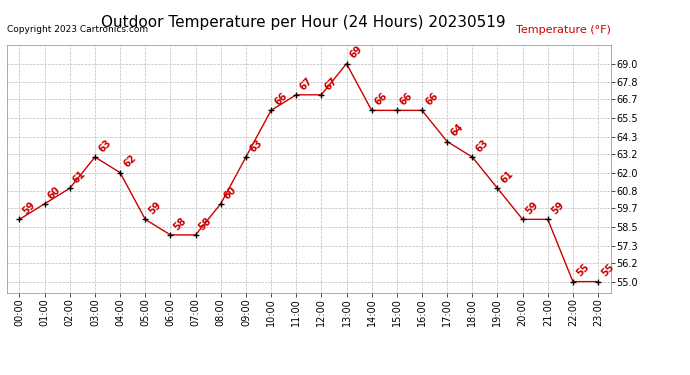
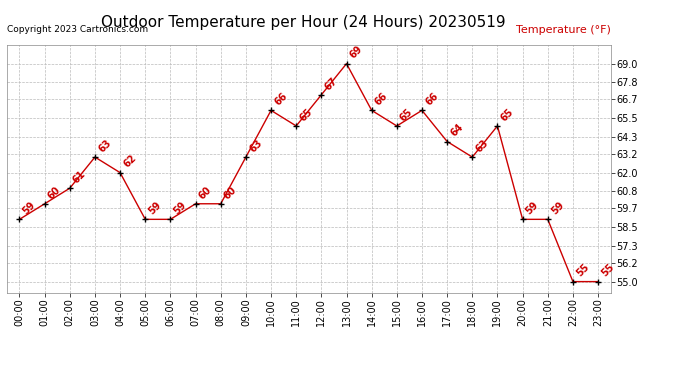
06:00: 58 -> 59
07:00: 58 -> 60
11:00: 67 -> 65
15:00: 66 -> 65
19:00: 61 -> 65
